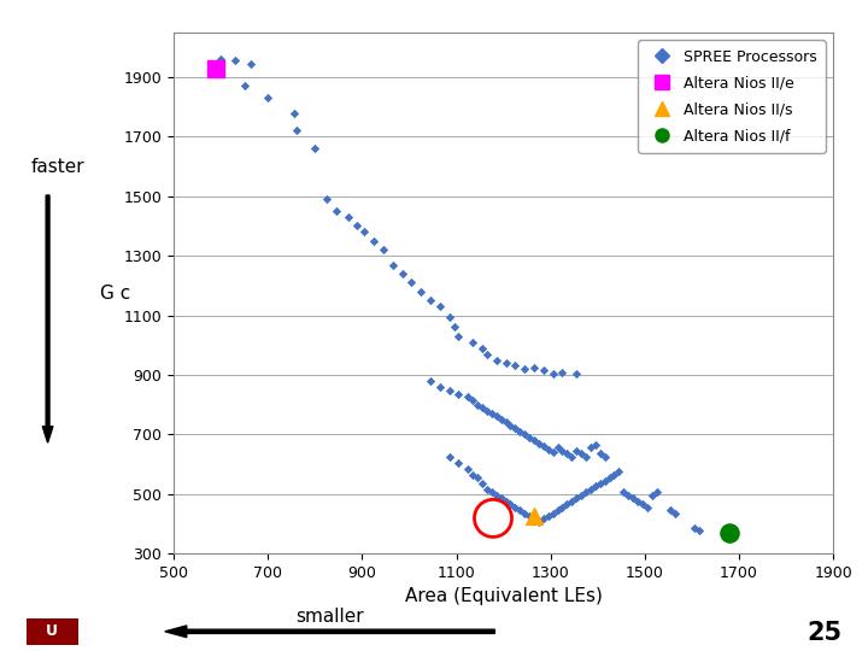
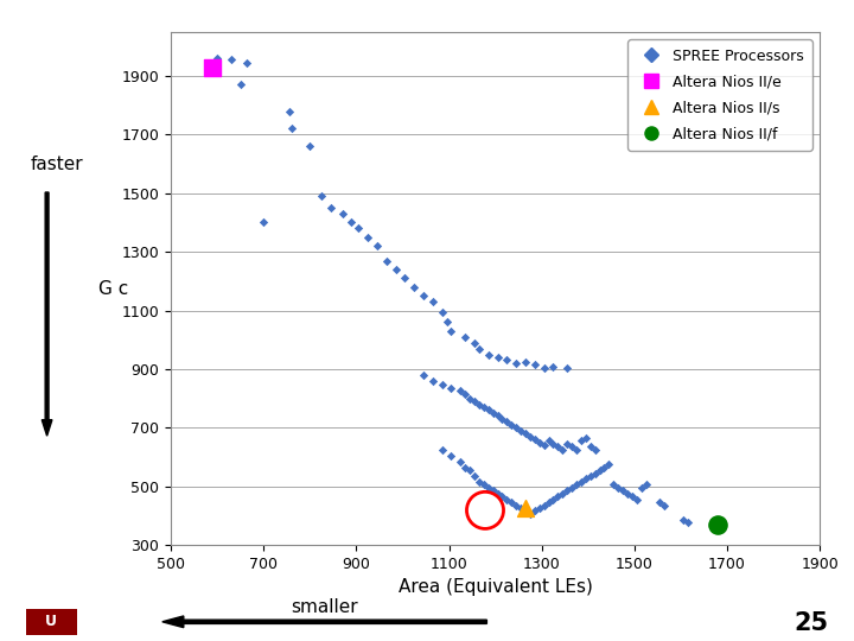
SPREE Processors/700: 1830 -> 1400
